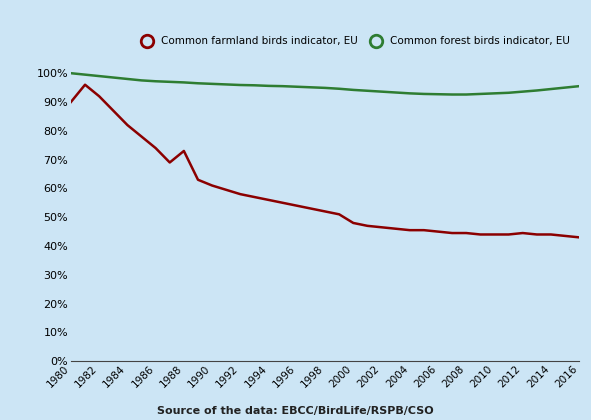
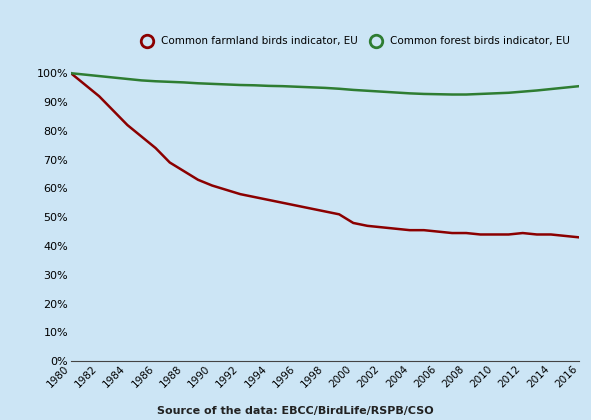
Common farmland birds indicator, EU/1980: 90.0% -> 100.0%
Common farmland birds indicator, EU/1988: 73.0% -> 66.0%
